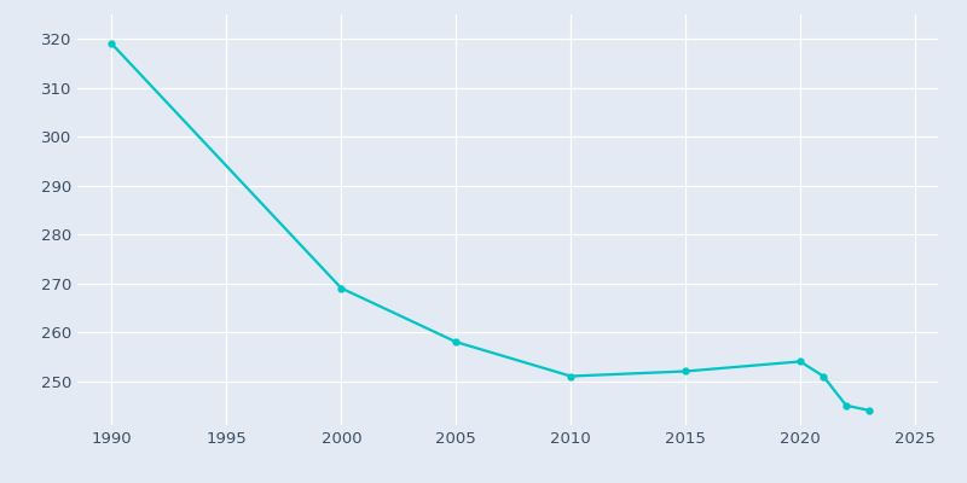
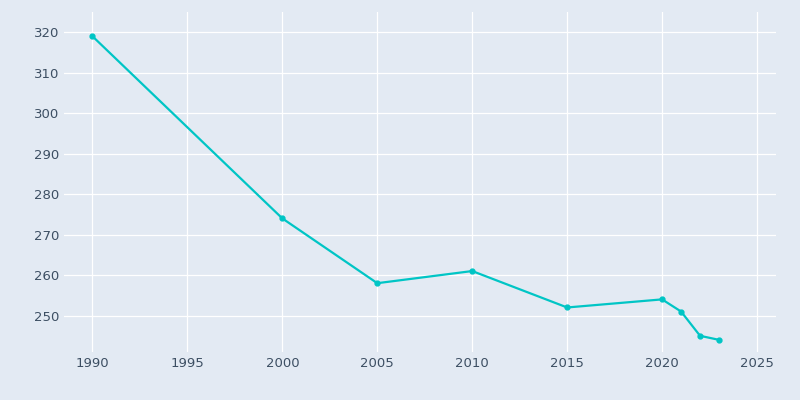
2000: 269 -> 274
2010: 251 -> 261
